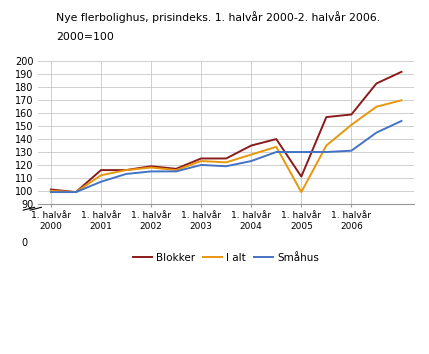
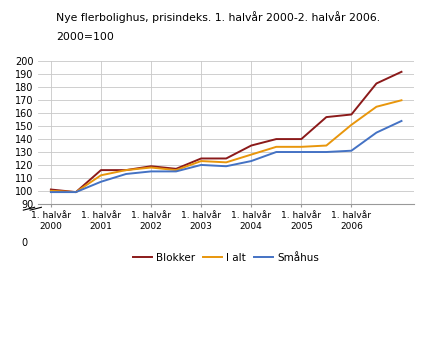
Blokker/1. halvår 2005: 111 -> 140
I alt/1. halvår 2005: 99 -> 134
